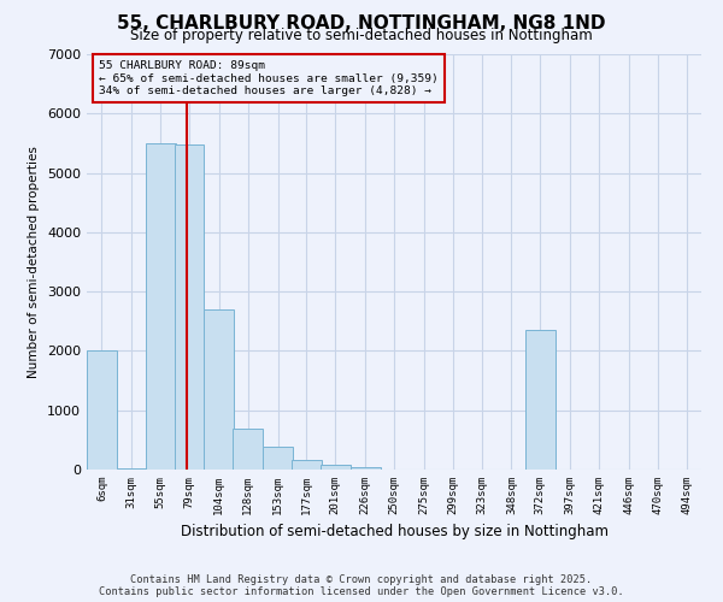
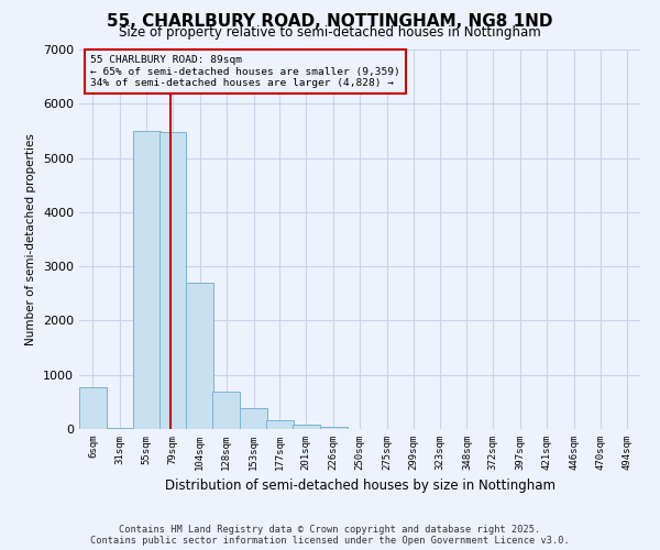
6sqm: 2000 -> 780
372sqm: 2350 -> 0
